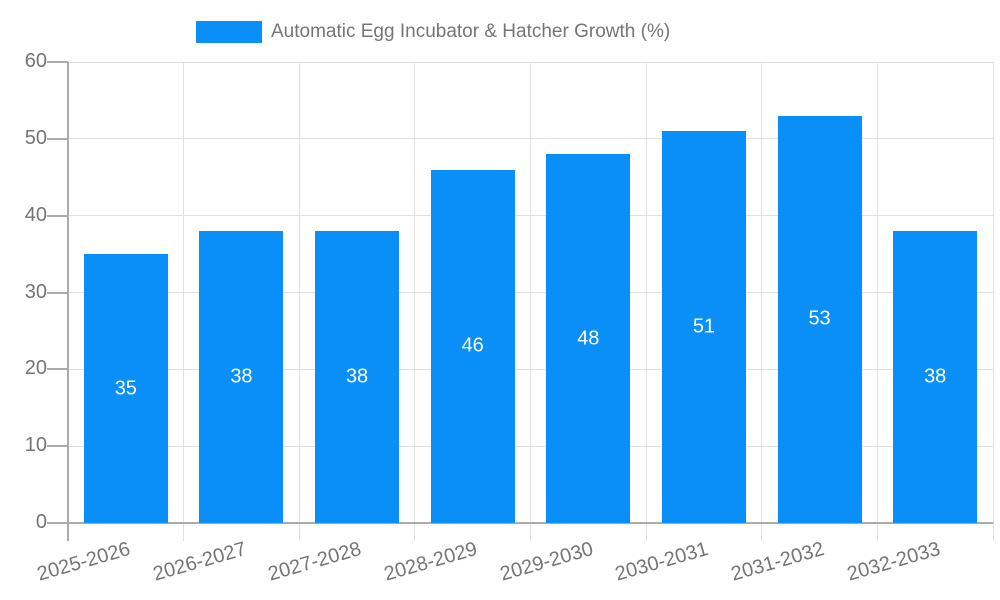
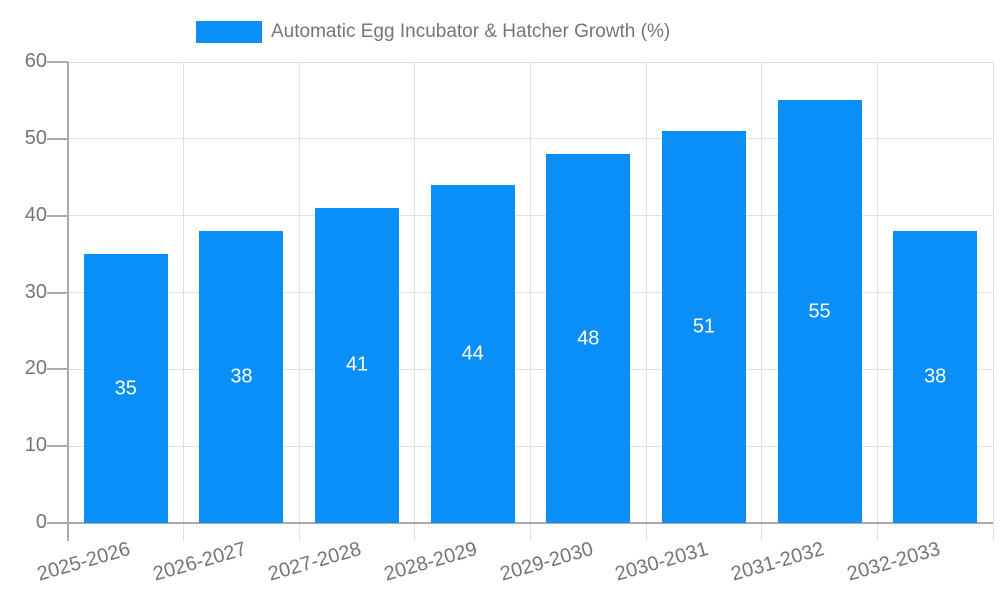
2027-2028: 38 -> 41
2028-2029: 46 -> 44
2031-2032: 53 -> 55
